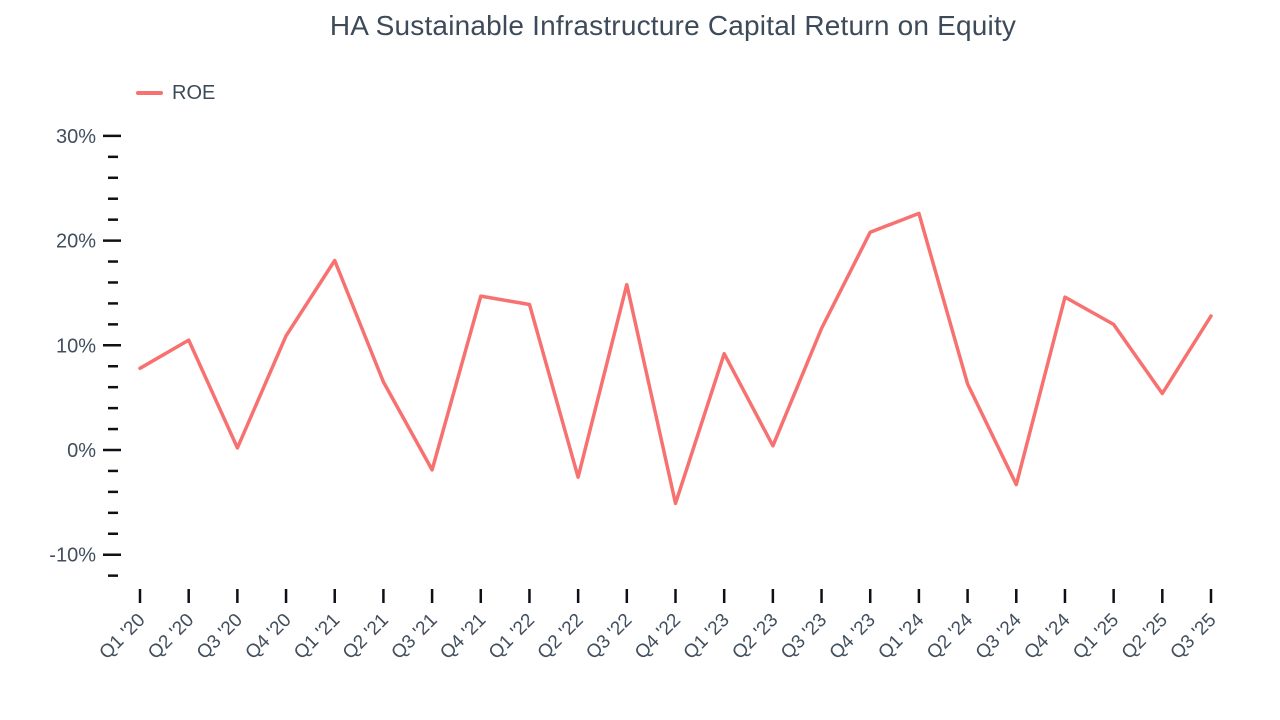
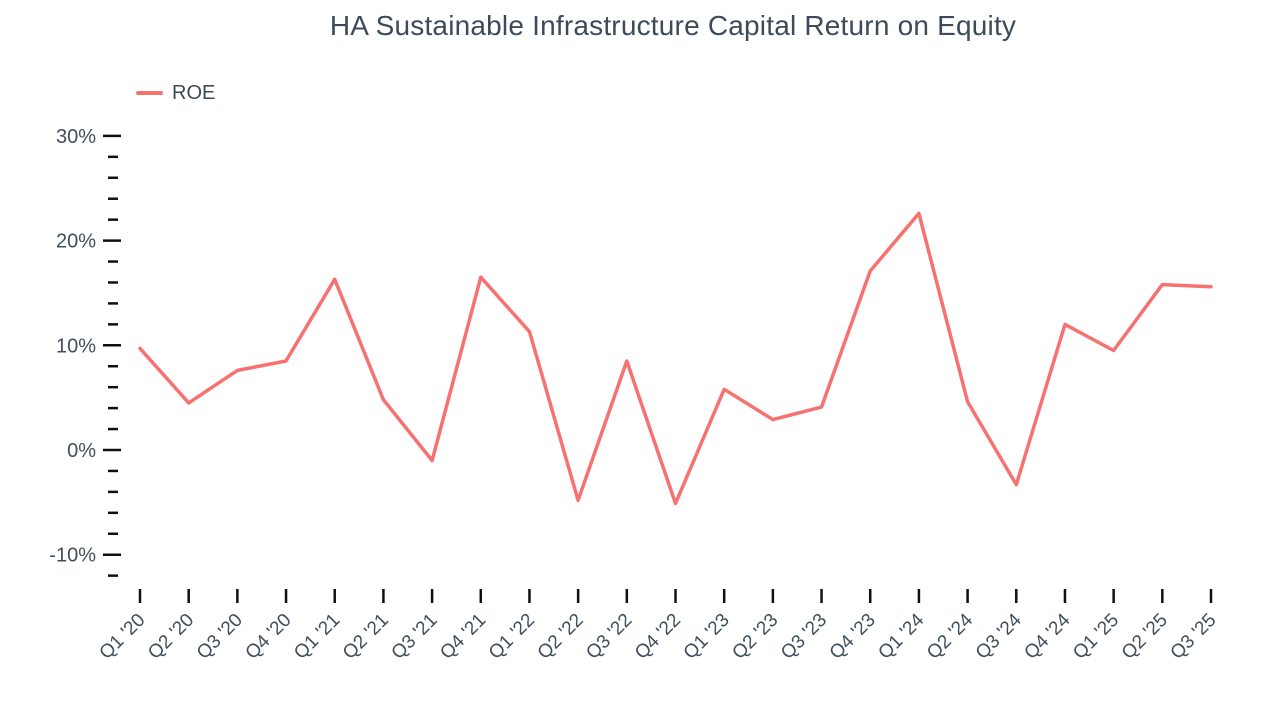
Q1 '20: 7.8% -> 9.7%
Q2 '20: 10.5% -> 4.5%
Q3 '20: 0.2% -> 7.6%
Q4 '20: 10.9% -> 8.5%
Q1 '21: 18.1% -> 16.3%
Q2 '21: 6.5% -> 4.8%
Q3 '21: -1.9% -> -1.0%
Q4 '21: 14.7% -> 16.5%
Q1 '22: 13.9% -> 11.3%
Q2 '22: -2.6% -> -4.8%
Q3 '22: 15.8% -> 8.5%
Q1 '23: 9.2% -> 5.8%
Q2 '23: 0.4% -> 2.9%
Q3 '23: 11.6% -> 4.1%
Q4 '23: 20.8% -> 17.1%
Q2 '24: 6.3% -> 4.6%
Q4 '24: 14.6% -> 12.0%
Q1 '25: 12.0% -> 9.5%
Q2 '25: 5.4% -> 15.8%
Q3 '25: 12.8% -> 15.6%
